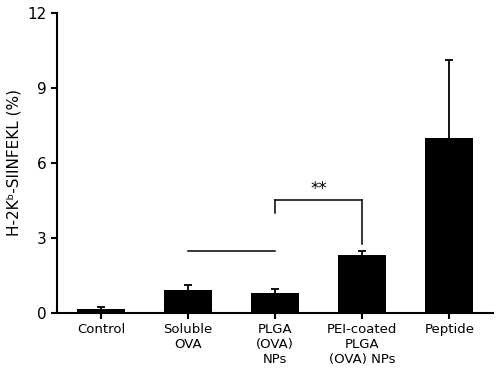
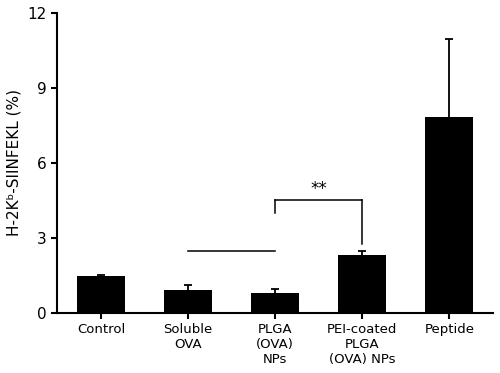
Control: 0.15 -> 1.45
Peptide: 7.00 -> 7.85
